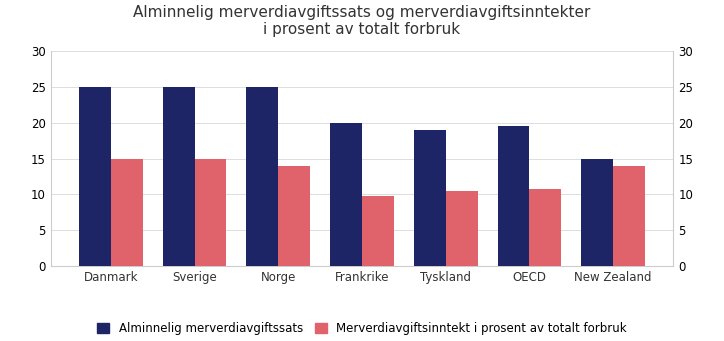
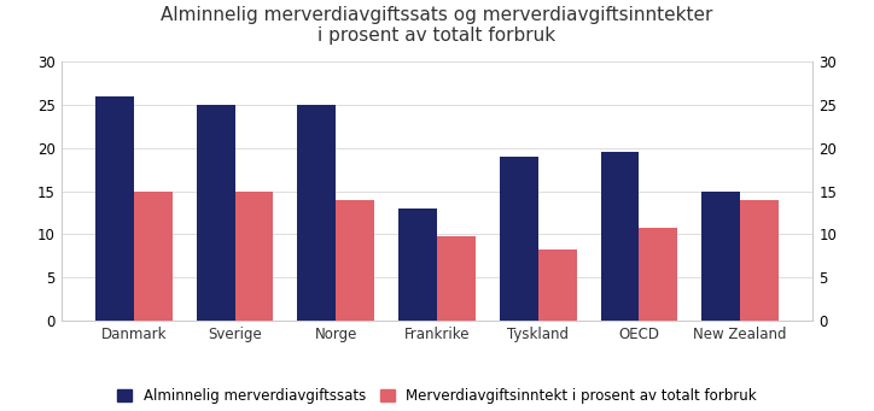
Alminnelig merverdiavgiftssats/Danmark: 25.0 -> 26.0
Alminnelig merverdiavgiftssats/Frankrike: 20.0 -> 13.0
Merverdiavgiftsinntekt i prosent av totalt forbruk/Tyskland: 10.5 -> 8.2
